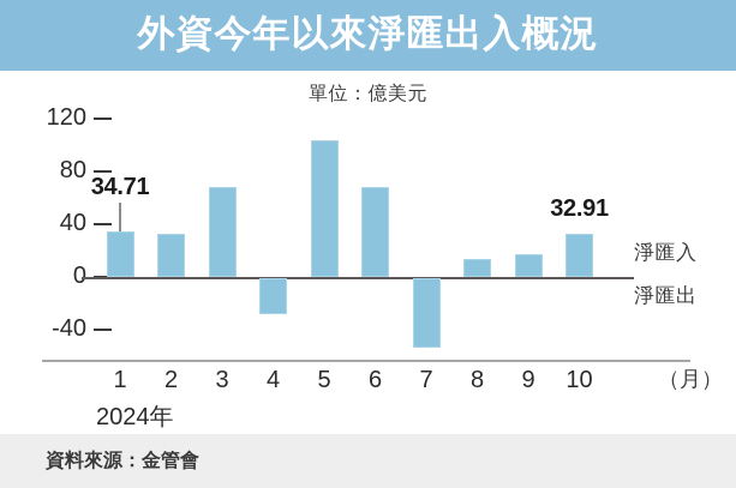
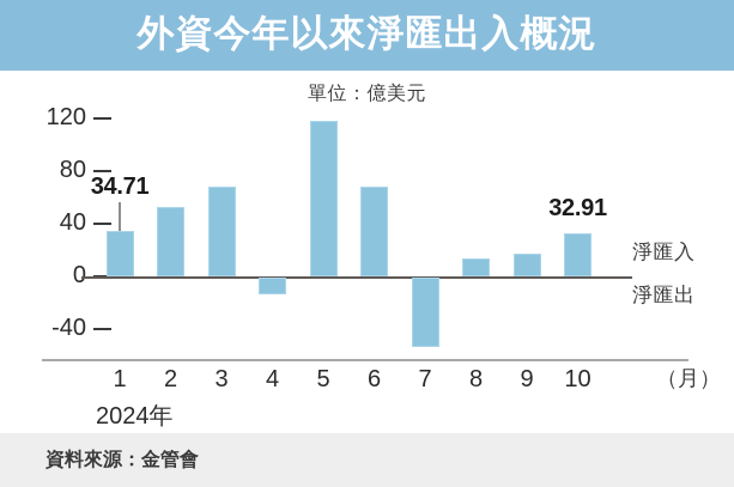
2: 33 -> 53
4: -27 -> -13
5: 104 -> 118
